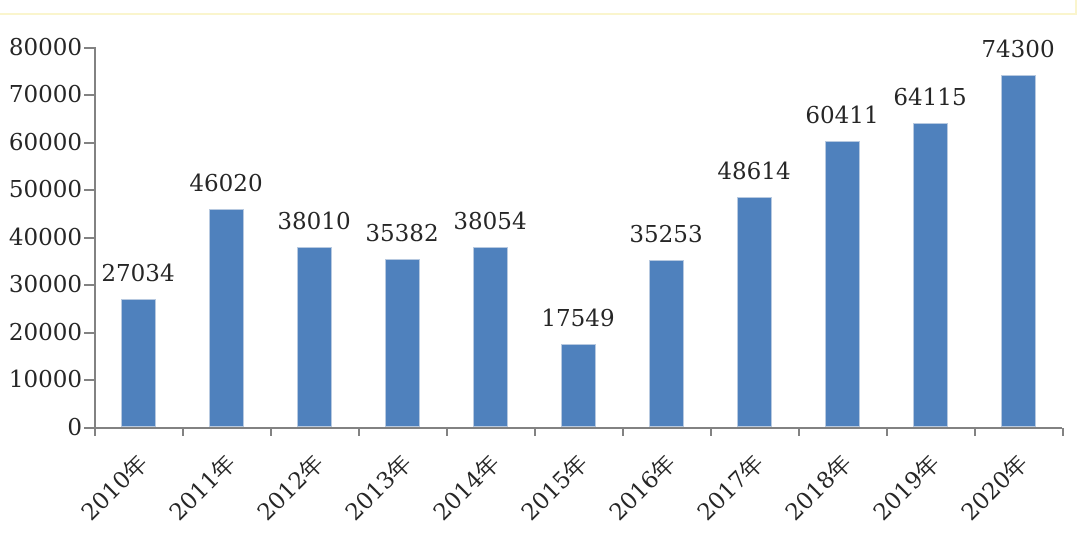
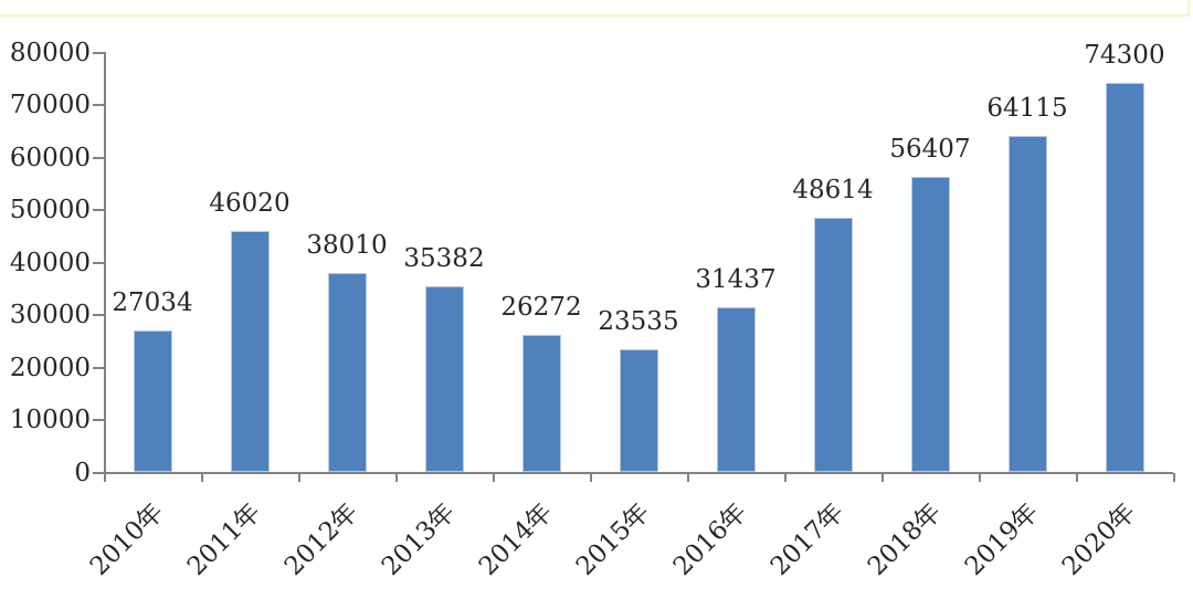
2014年: 38054 -> 26272
2015年: 17549 -> 23535
2016年: 35253 -> 31437
2018年: 60411 -> 56407
